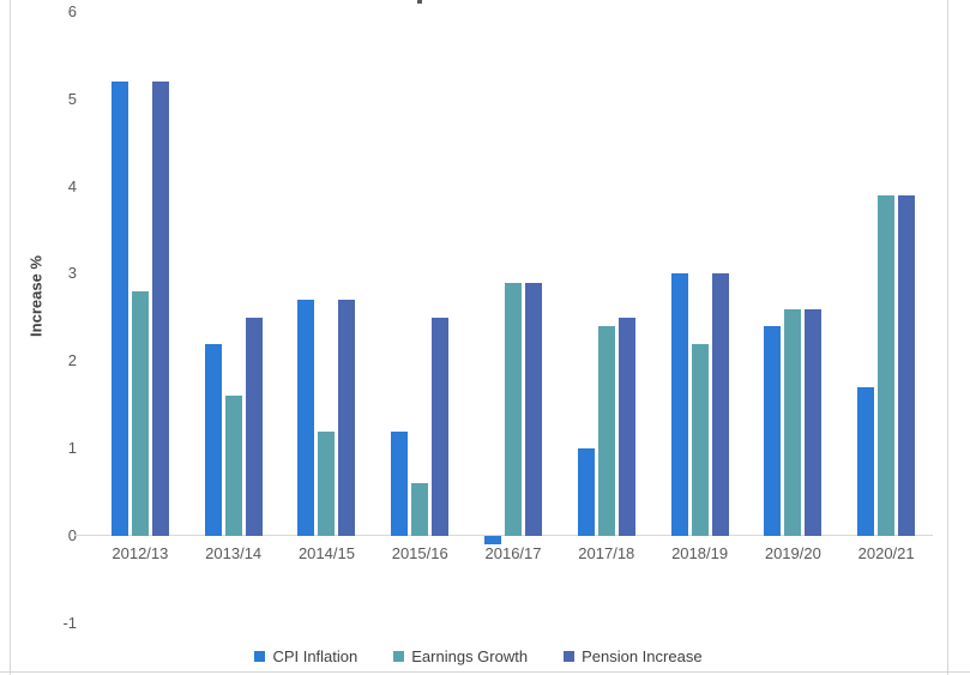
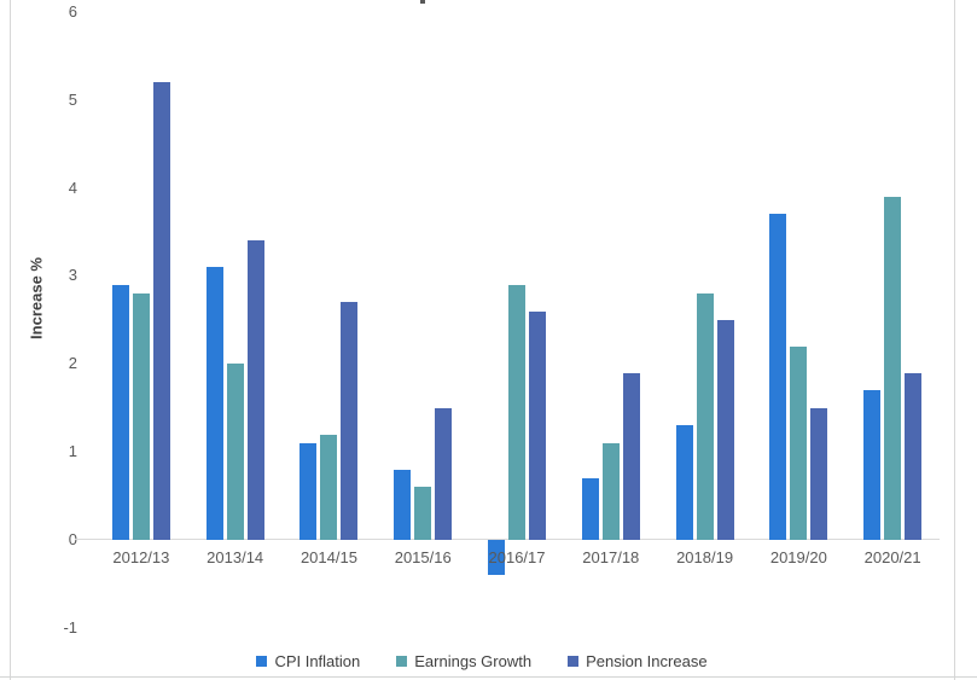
CPI Inflation/2012/13: 5.2 -> 2.9
CPI Inflation/2013/14: 2.2 -> 3.1
Earnings Growth/2013/14: 1.6 -> 2.0
Pension Increase/2013/14: 2.5 -> 3.4
CPI Inflation/2014/15: 2.7 -> 1.1
CPI Inflation/2015/16: 1.2 -> 0.8
Pension Increase/2015/16: 2.5 -> 1.5
CPI Inflation/2016/17: -0.1 -> -0.4
Pension Increase/2016/17: 2.9 -> 2.6
CPI Inflation/2017/18: 1.0 -> 0.7
Earnings Growth/2017/18: 2.4 -> 1.1
Pension Increase/2017/18: 2.5 -> 1.9
CPI Inflation/2018/19: 3.0 -> 1.3
Earnings Growth/2018/19: 2.2 -> 2.8
Pension Increase/2018/19: 3.0 -> 2.5
CPI Inflation/2019/20: 2.4 -> 3.7
Earnings Growth/2019/20: 2.6 -> 2.2
Pension Increase/2019/20: 2.6 -> 1.5
Pension Increase/2020/21: 3.9 -> 1.9
